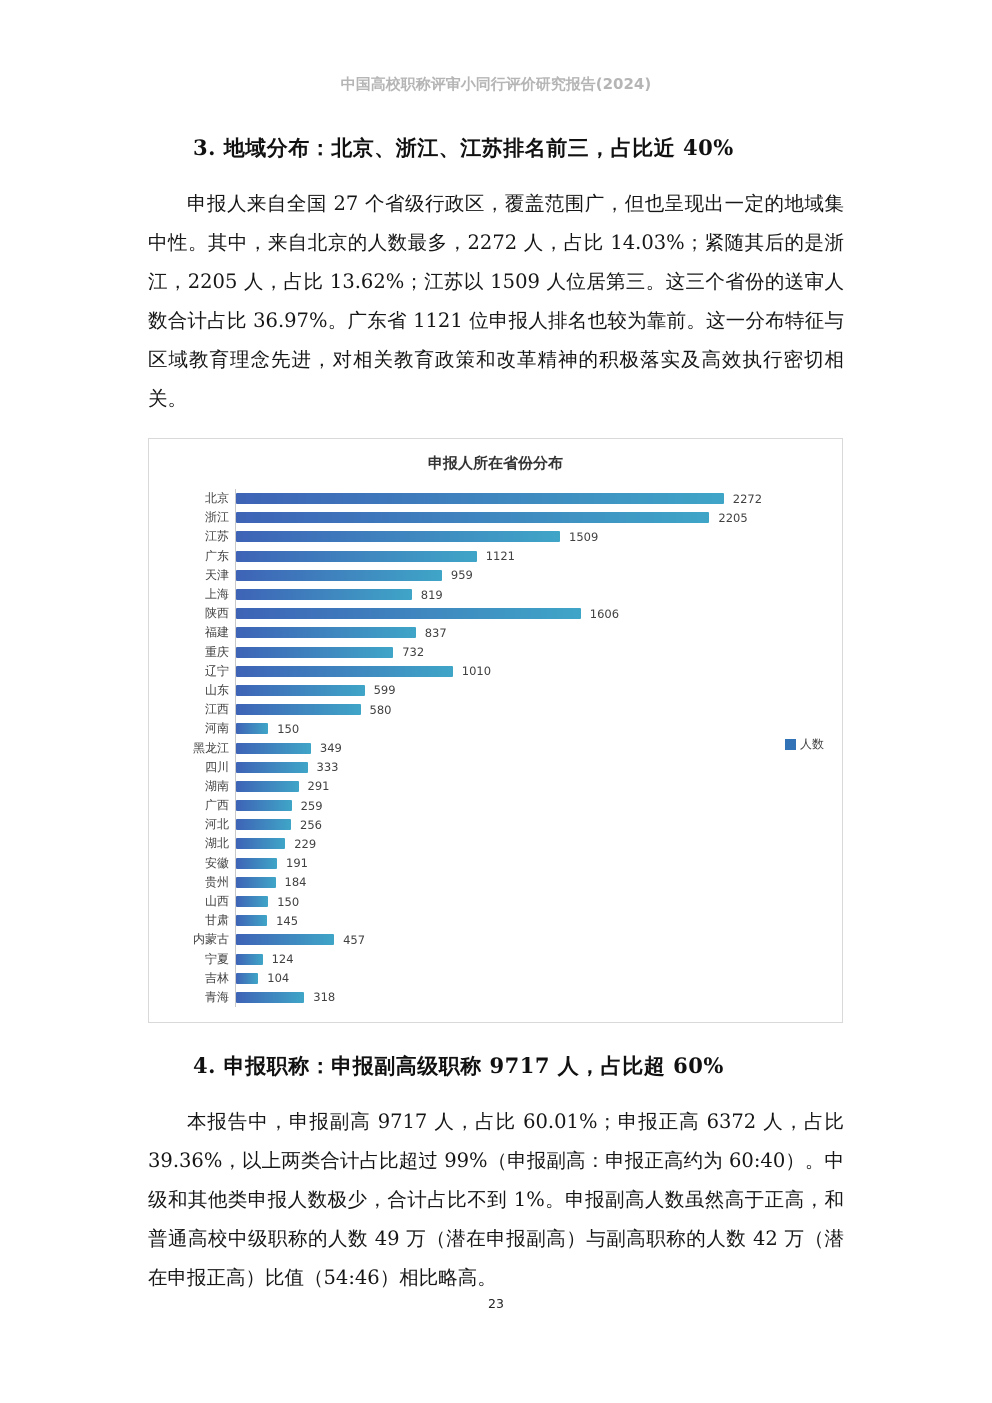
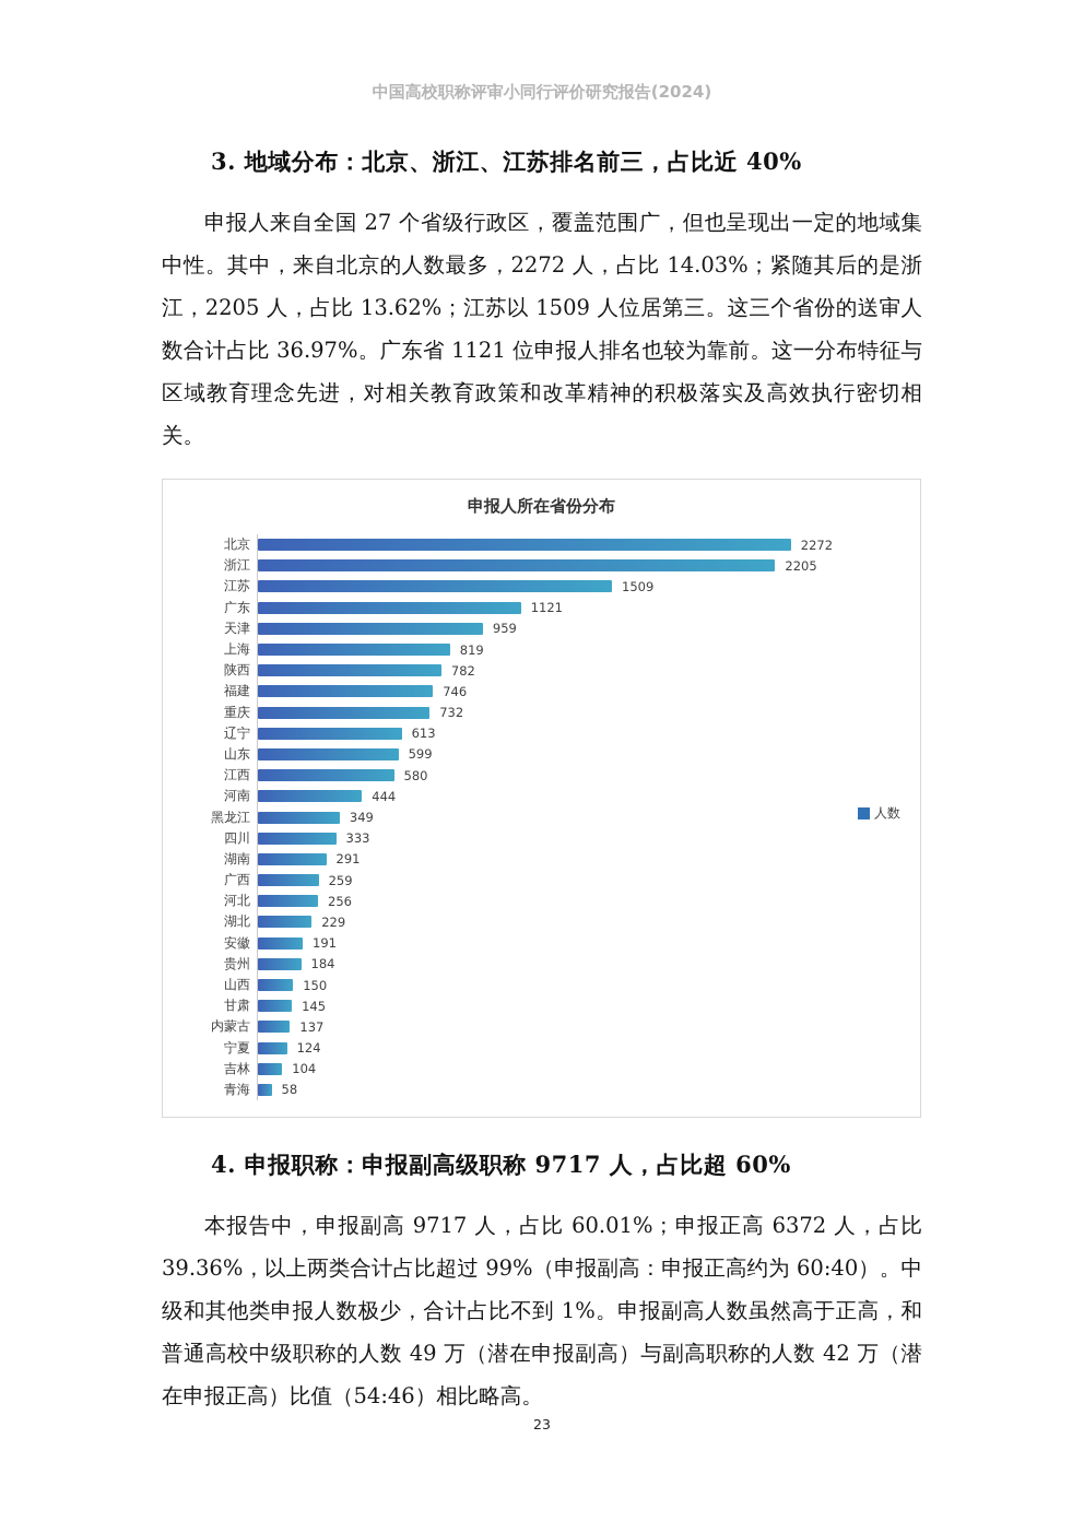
陕西: 1606 -> 782
福建: 837 -> 746
辽宁: 1010 -> 613
河南: 150 -> 444
内蒙古: 457 -> 137
青海: 318 -> 58
